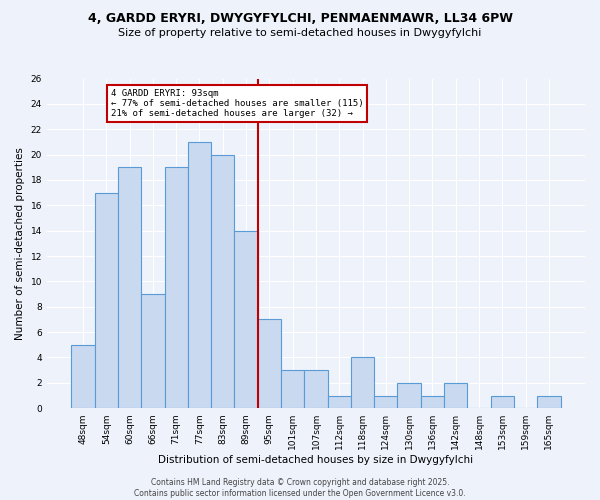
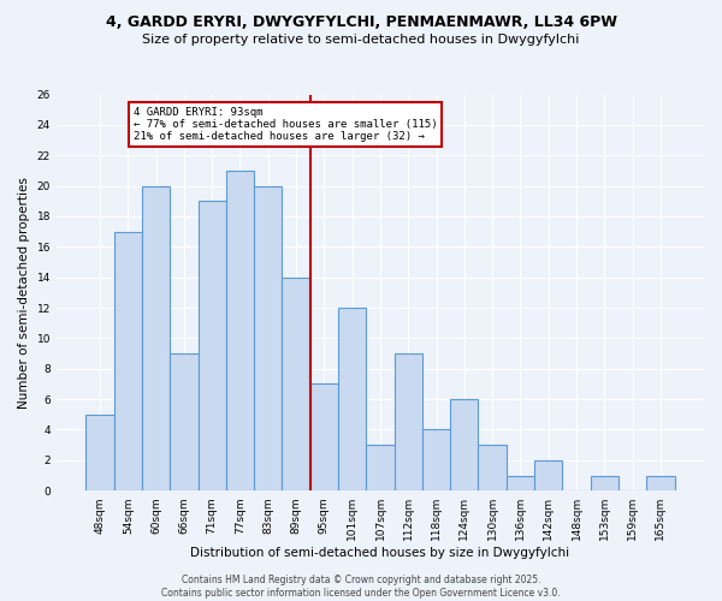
60sqm: 19 -> 20
101sqm: 3 -> 12
112sqm: 1 -> 9
124sqm: 1 -> 6
130sqm: 2 -> 3
